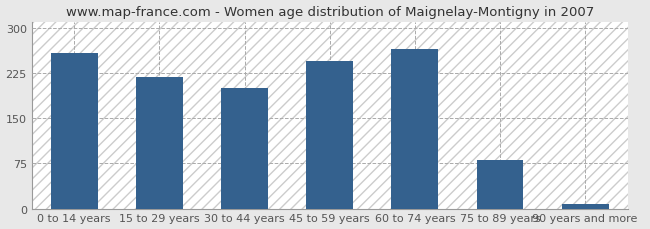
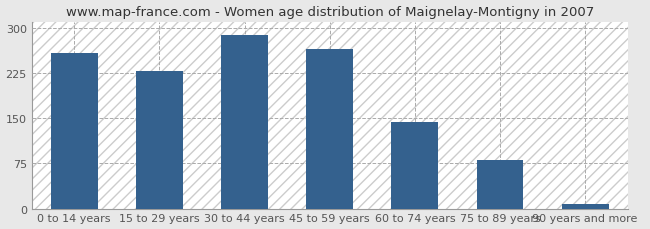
15 to 29 years: 218 -> 228
30 to 44 years: 200 -> 288
45 to 59 years: 244 -> 265
60 to 74 years: 264 -> 143
